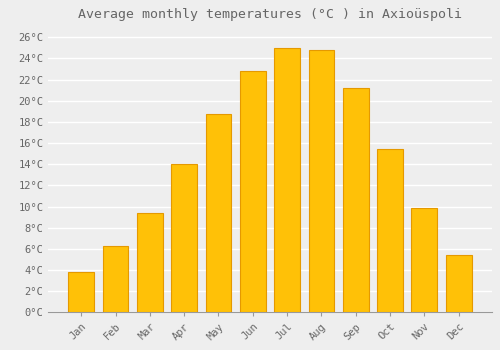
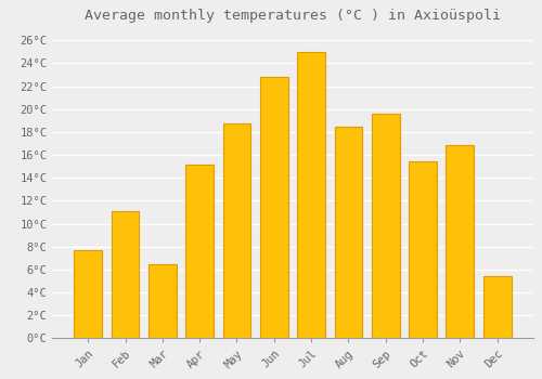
Jan: 3.8°C -> 7.7°C
Feb: 6.3°C -> 11.1°C
Mar: 9.4°C -> 6.5°C
Apr: 14.0°C -> 15.2°C
Aug: 24.8°C -> 18.5°C
Sep: 21.2°C -> 19.6°C
Nov: 9.9°C -> 16.9°C
